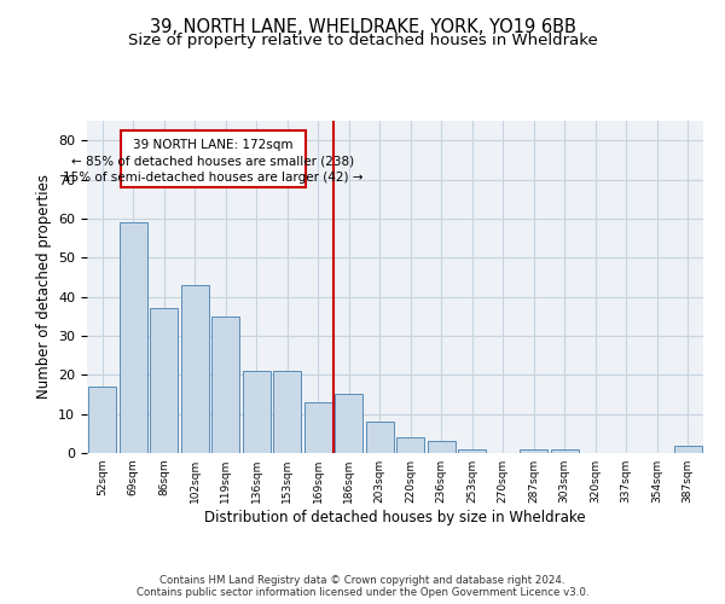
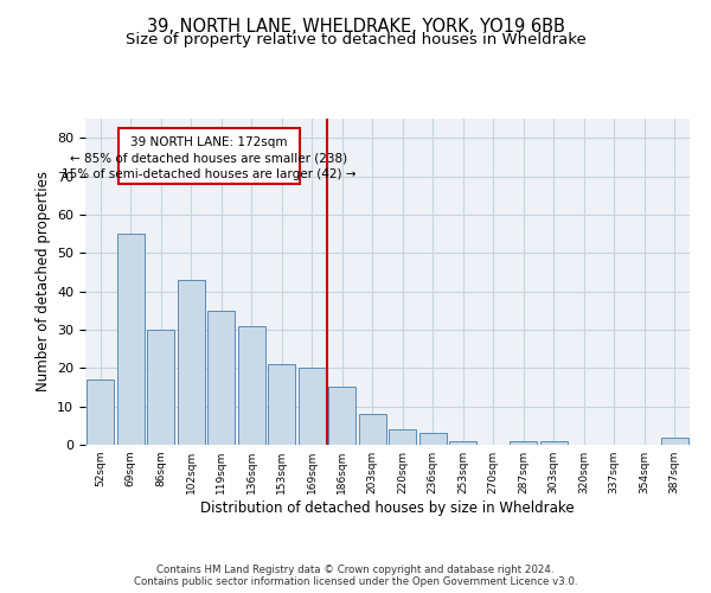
69sqm: 59 -> 55
86sqm: 37 -> 30
136sqm: 21 -> 31
169sqm: 13 -> 20
